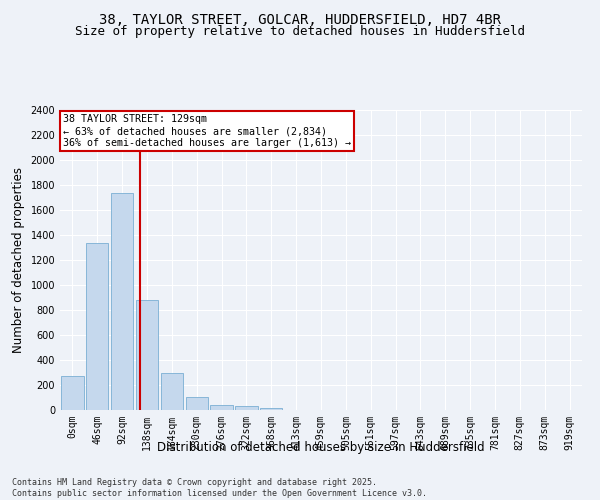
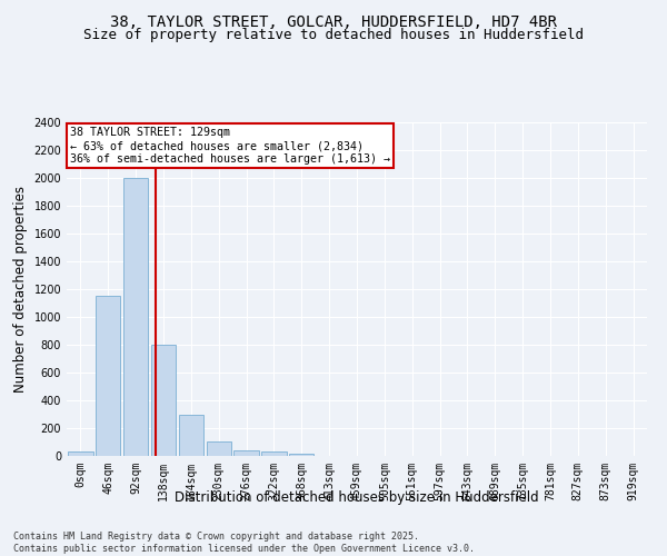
0sqm: 270 -> 30
46sqm: 1340 -> 1150
92sqm: 1740 -> 2000
138sqm: 880 -> 800
